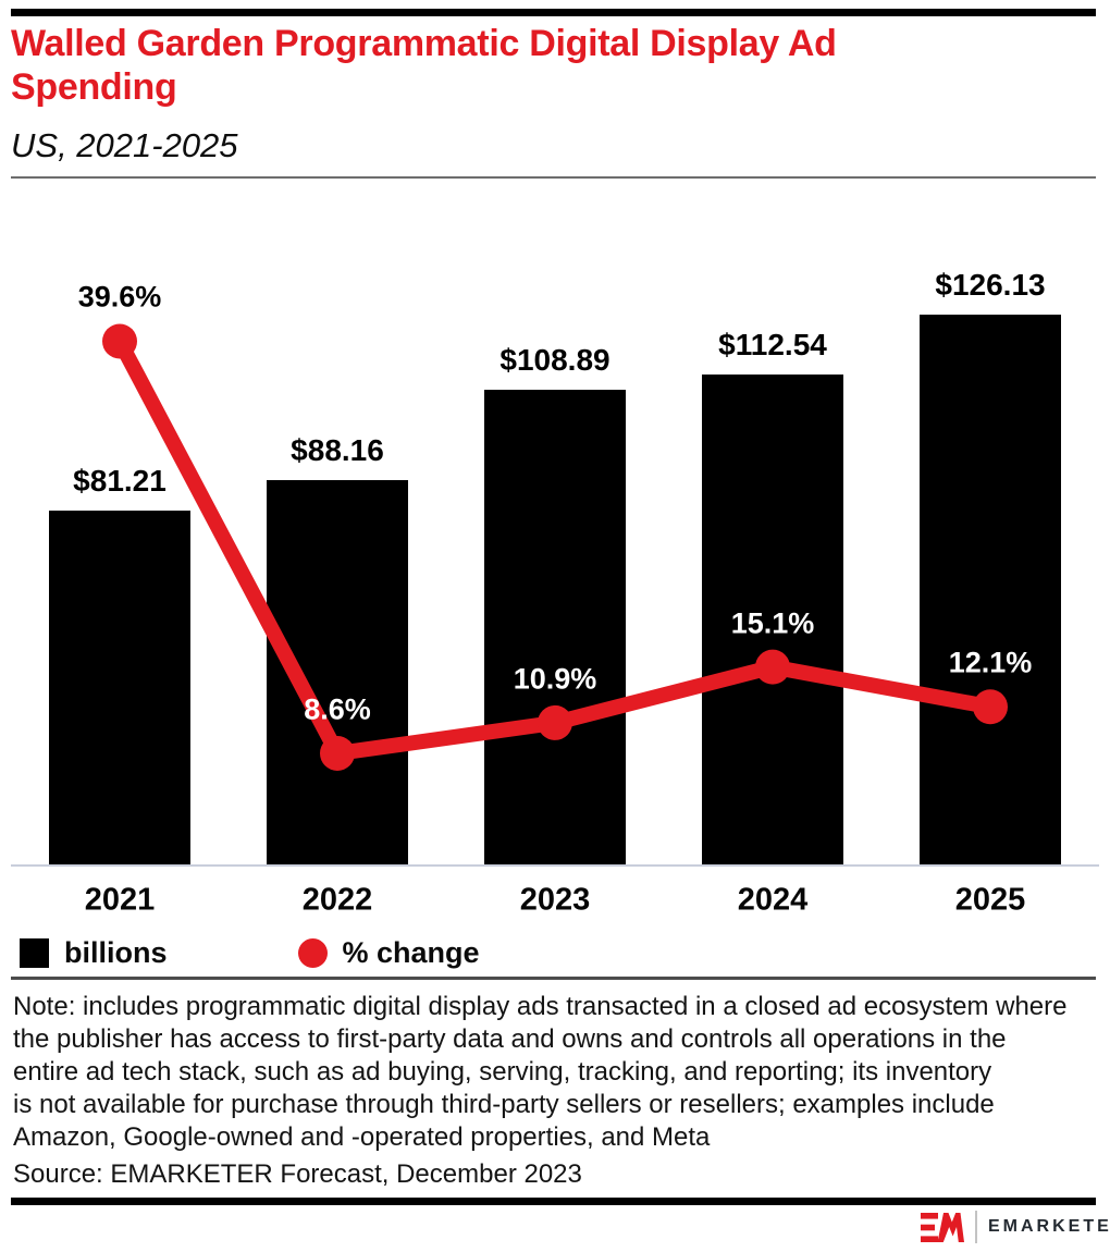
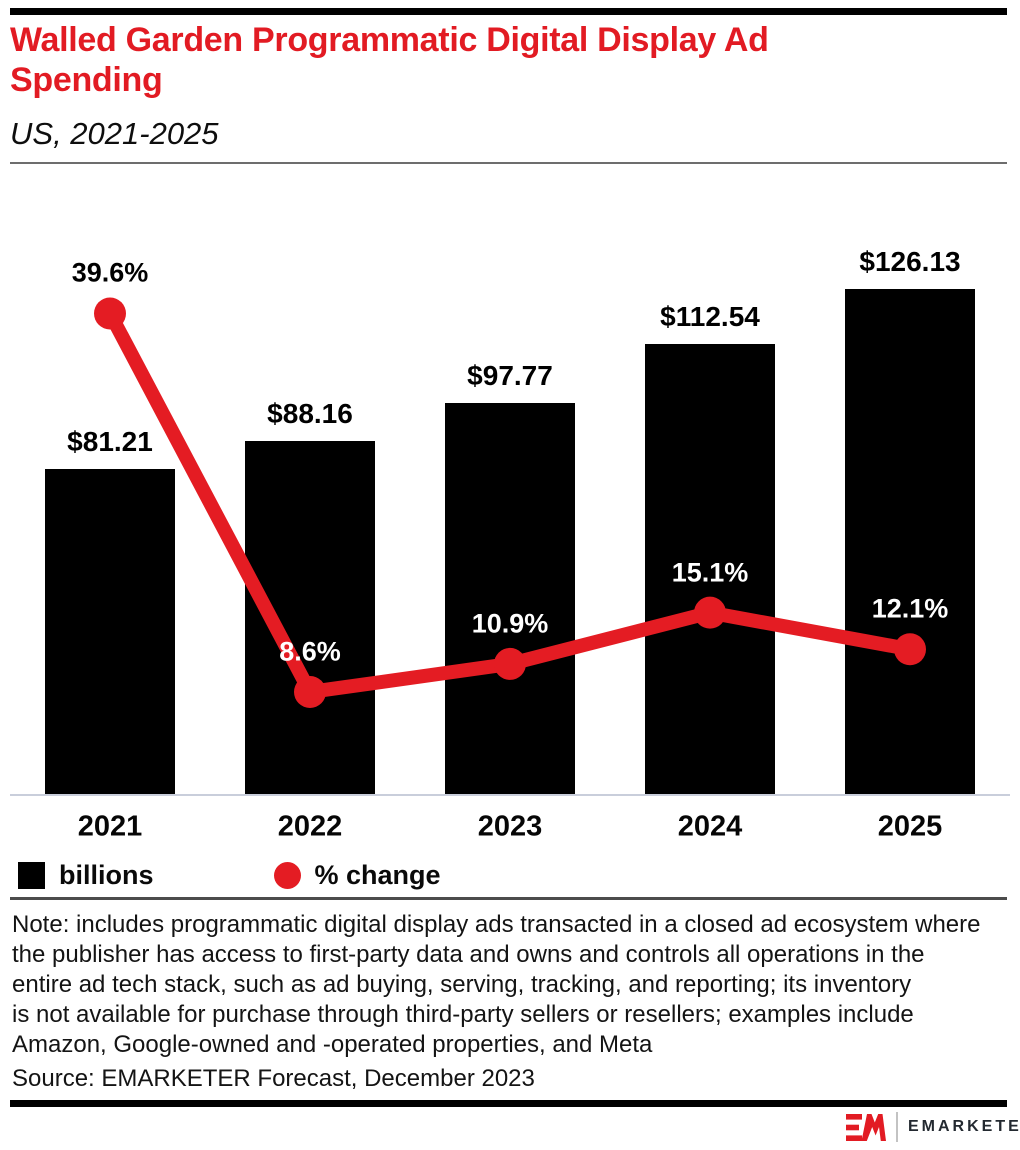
billions/2023: $108.89 -> $97.77
